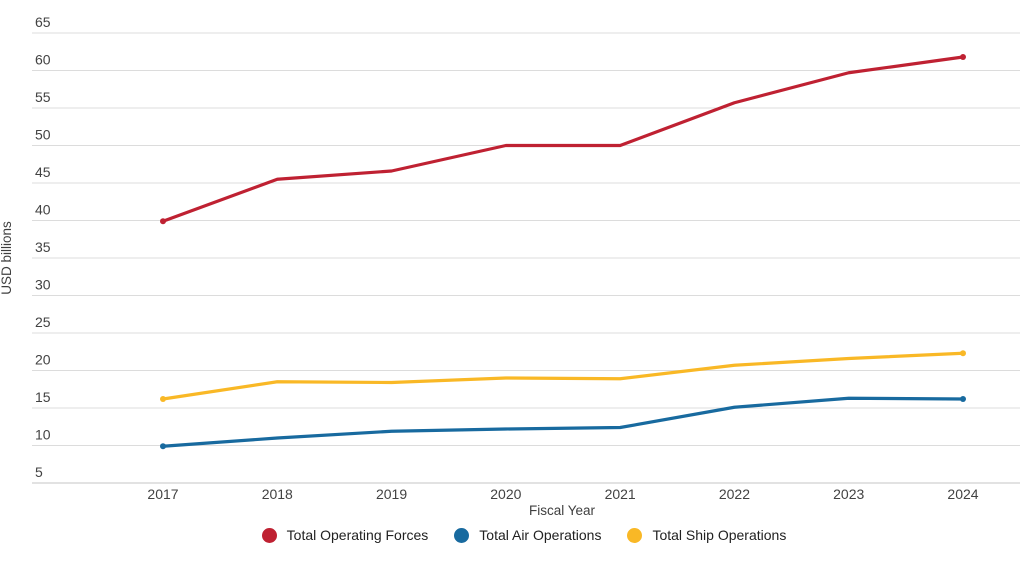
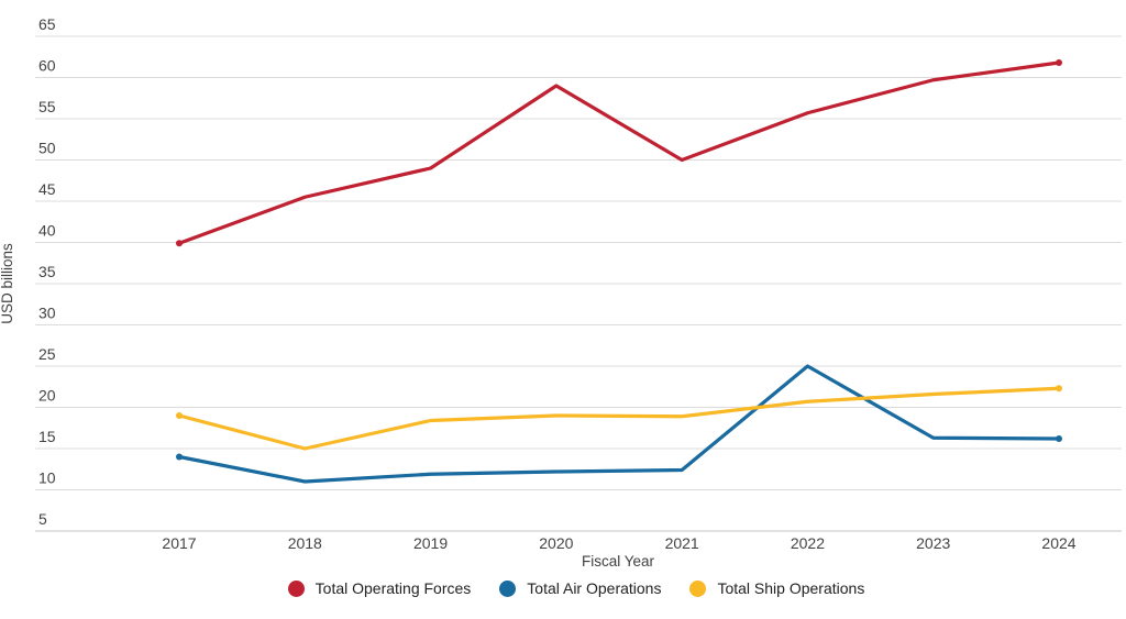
Total Air Operations/2017: 10 -> 14
Total Ship Operations/2017: 16 -> 19
Total Ship Operations/2018: 18 -> 15
Total Operating Forces/2019: 47 -> 49
Total Operating Forces/2020: 50 -> 59
Total Air Operations/2022: 15 -> 25
